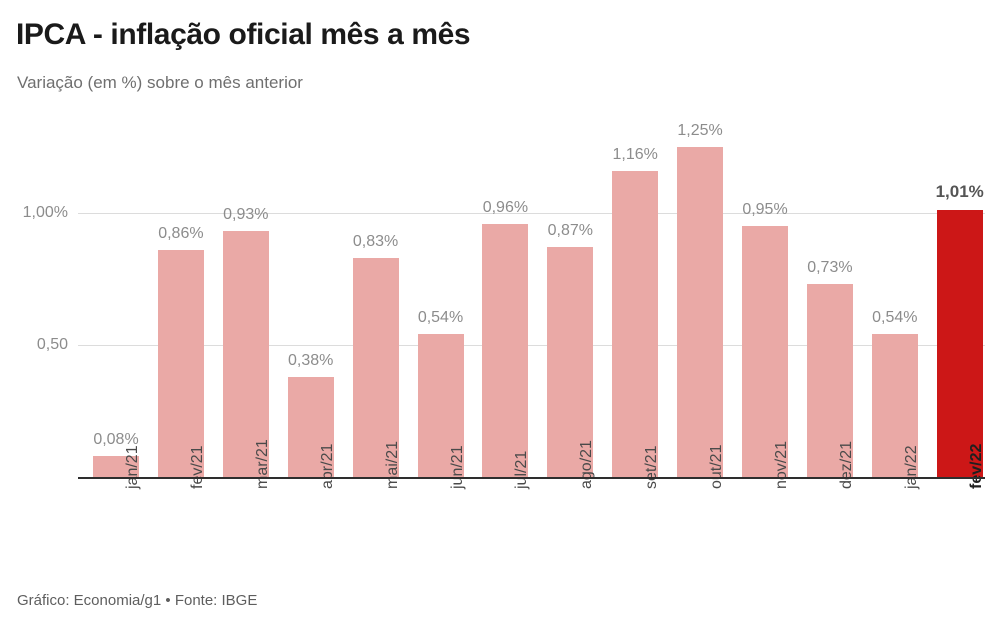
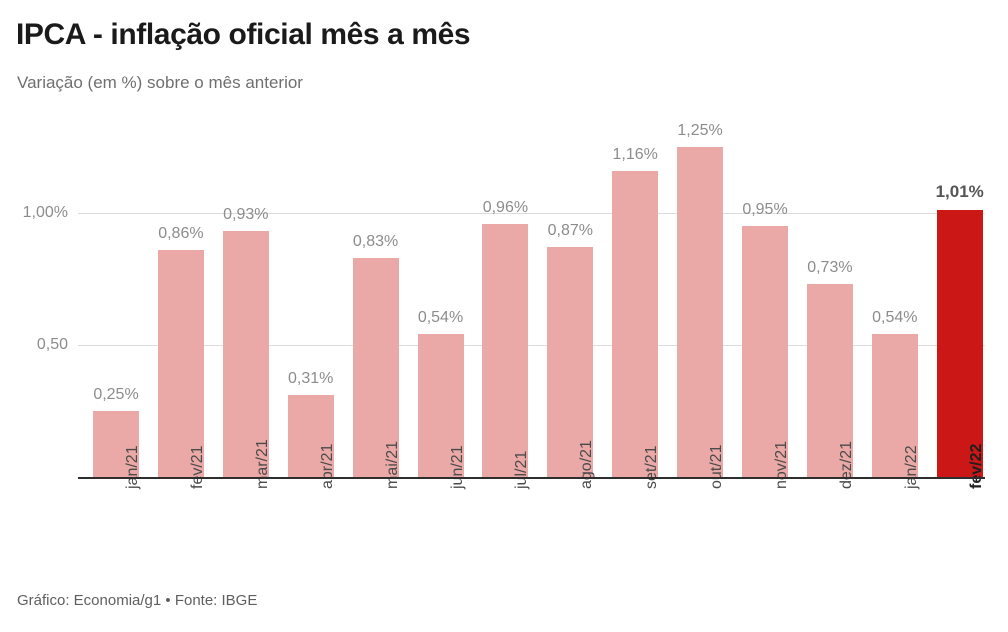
jan/21: 0,08% -> 0,25%
abr/21: 0,38% -> 0,31%
